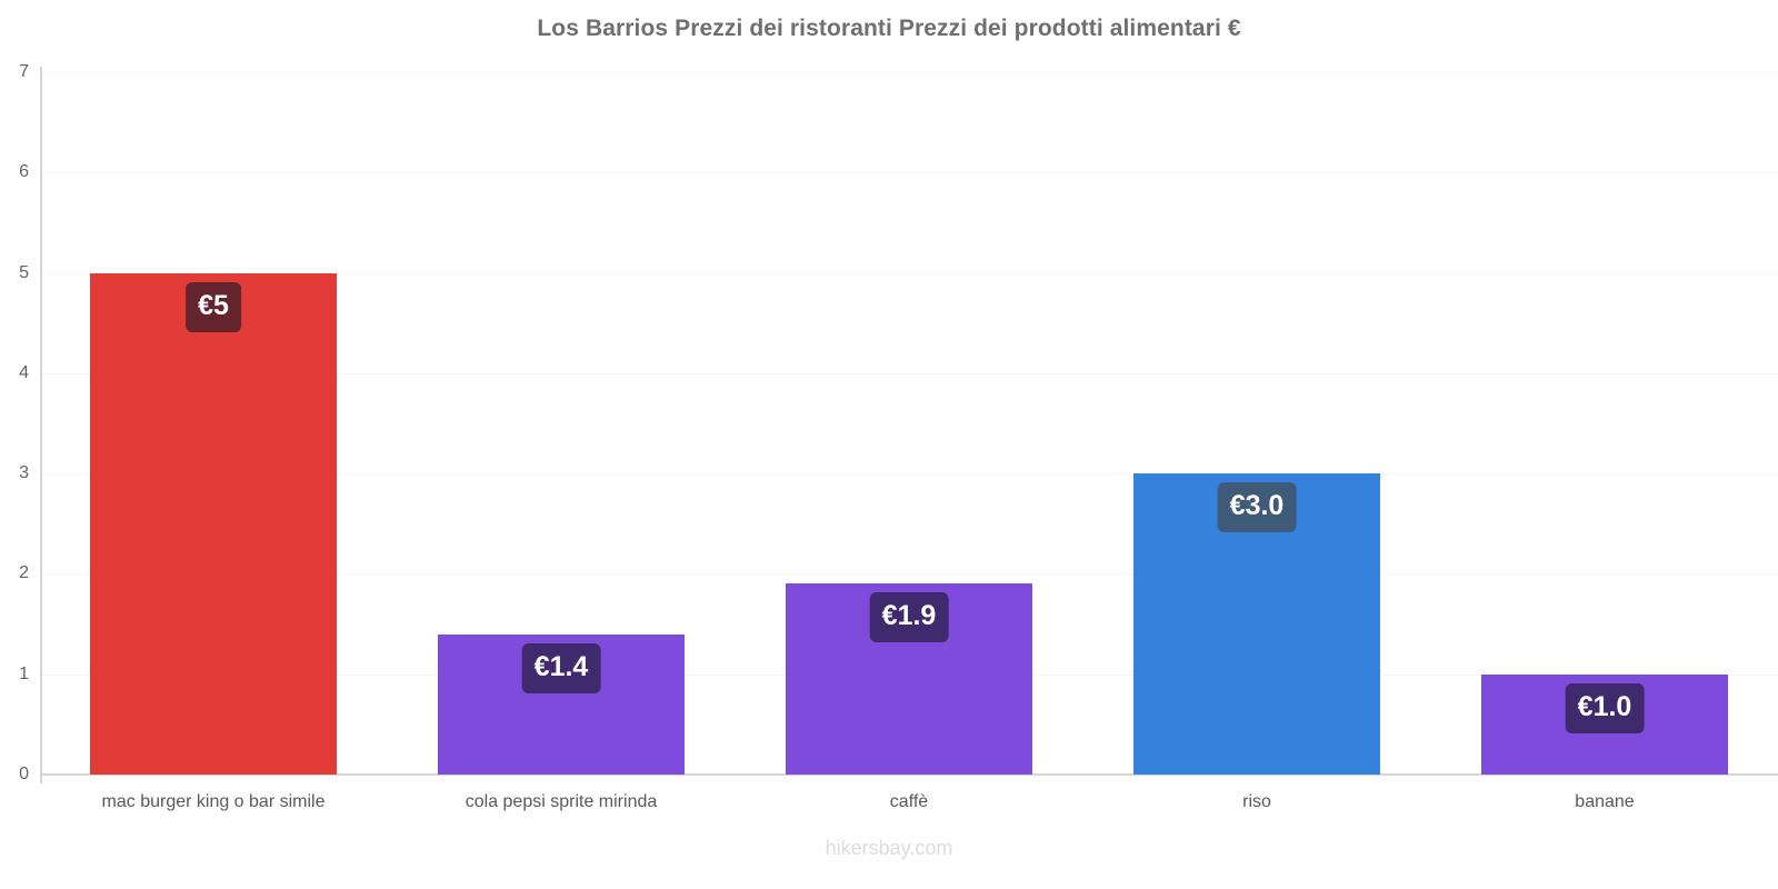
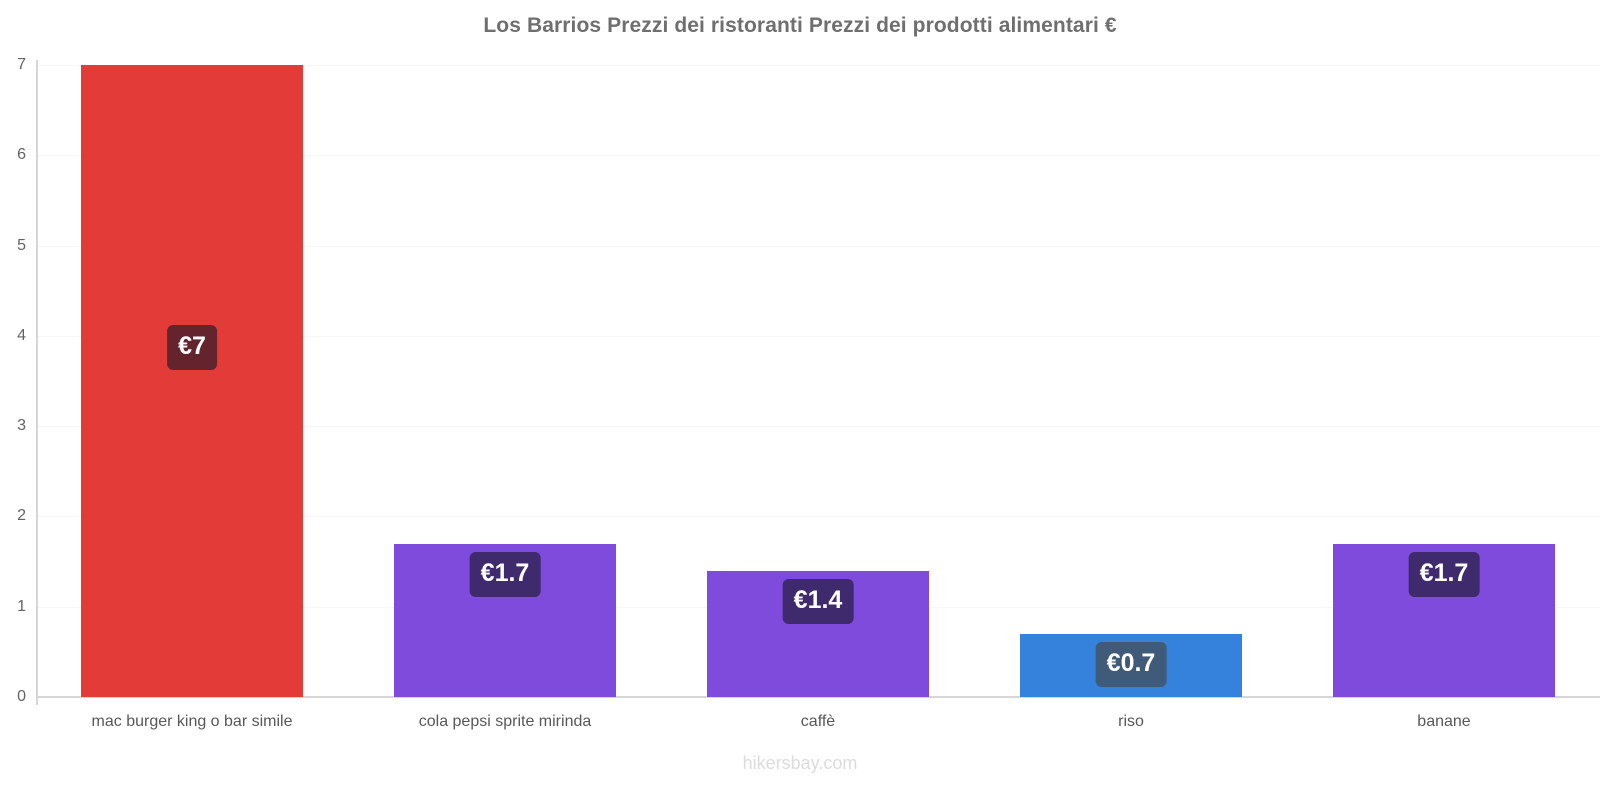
mac burger king o bar simile: €5 -> €7
cola pepsi sprite mirinda: €1.4 -> €1.7
caffè: €1.9 -> €1.4
riso: €3.0 -> €0.7
banane: €1.0 -> €1.7
